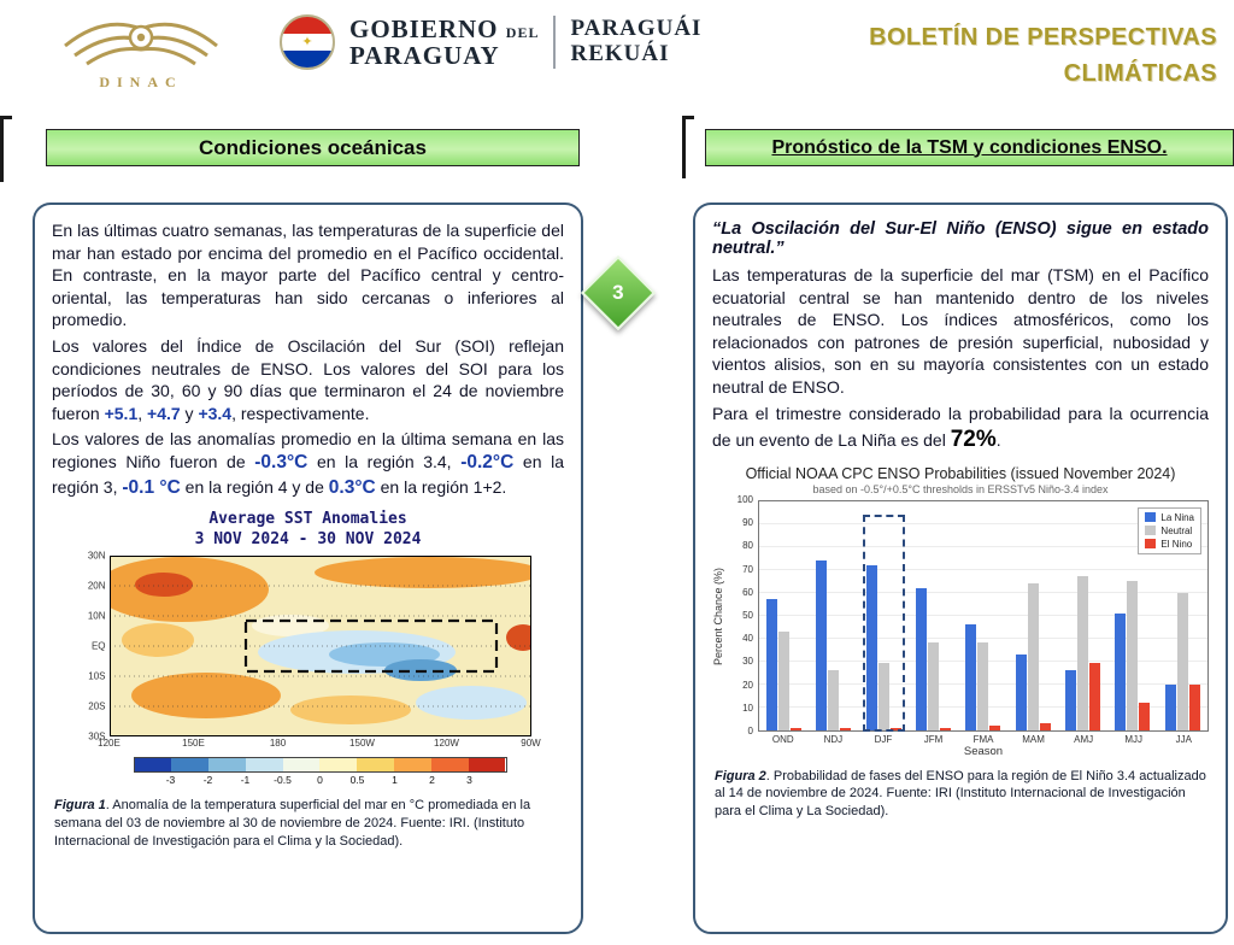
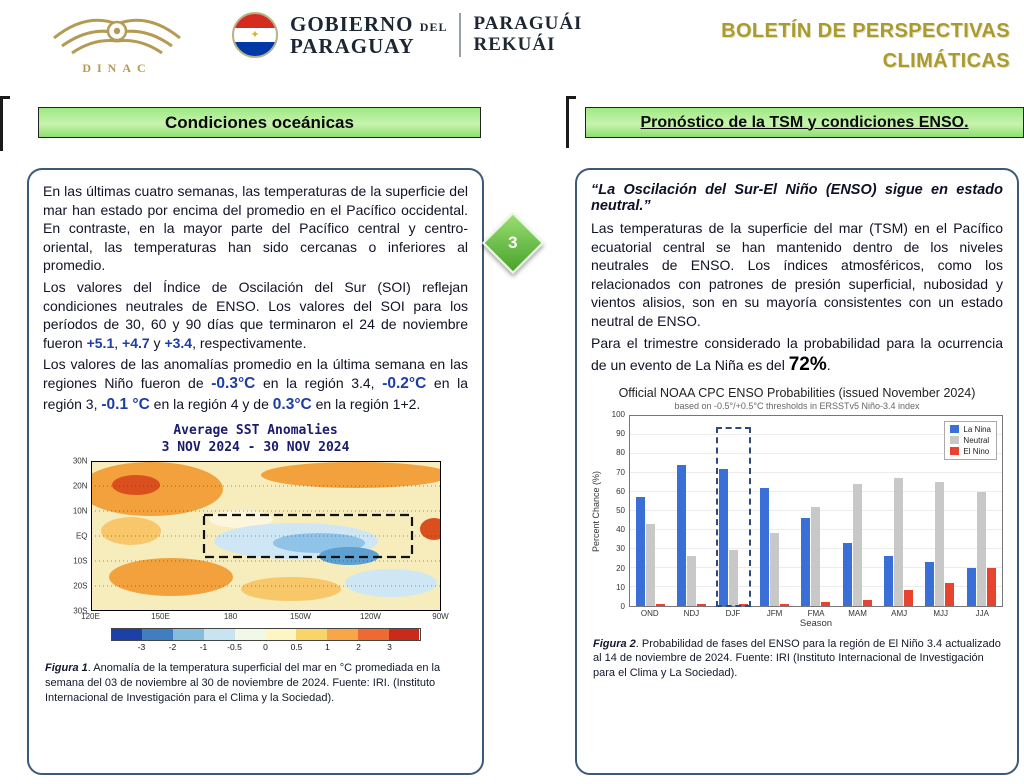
Neutral/FMA: 38 -> 52
El Nino/AMJ: 29 -> 8
La Nina/MJJ: 51 -> 23
